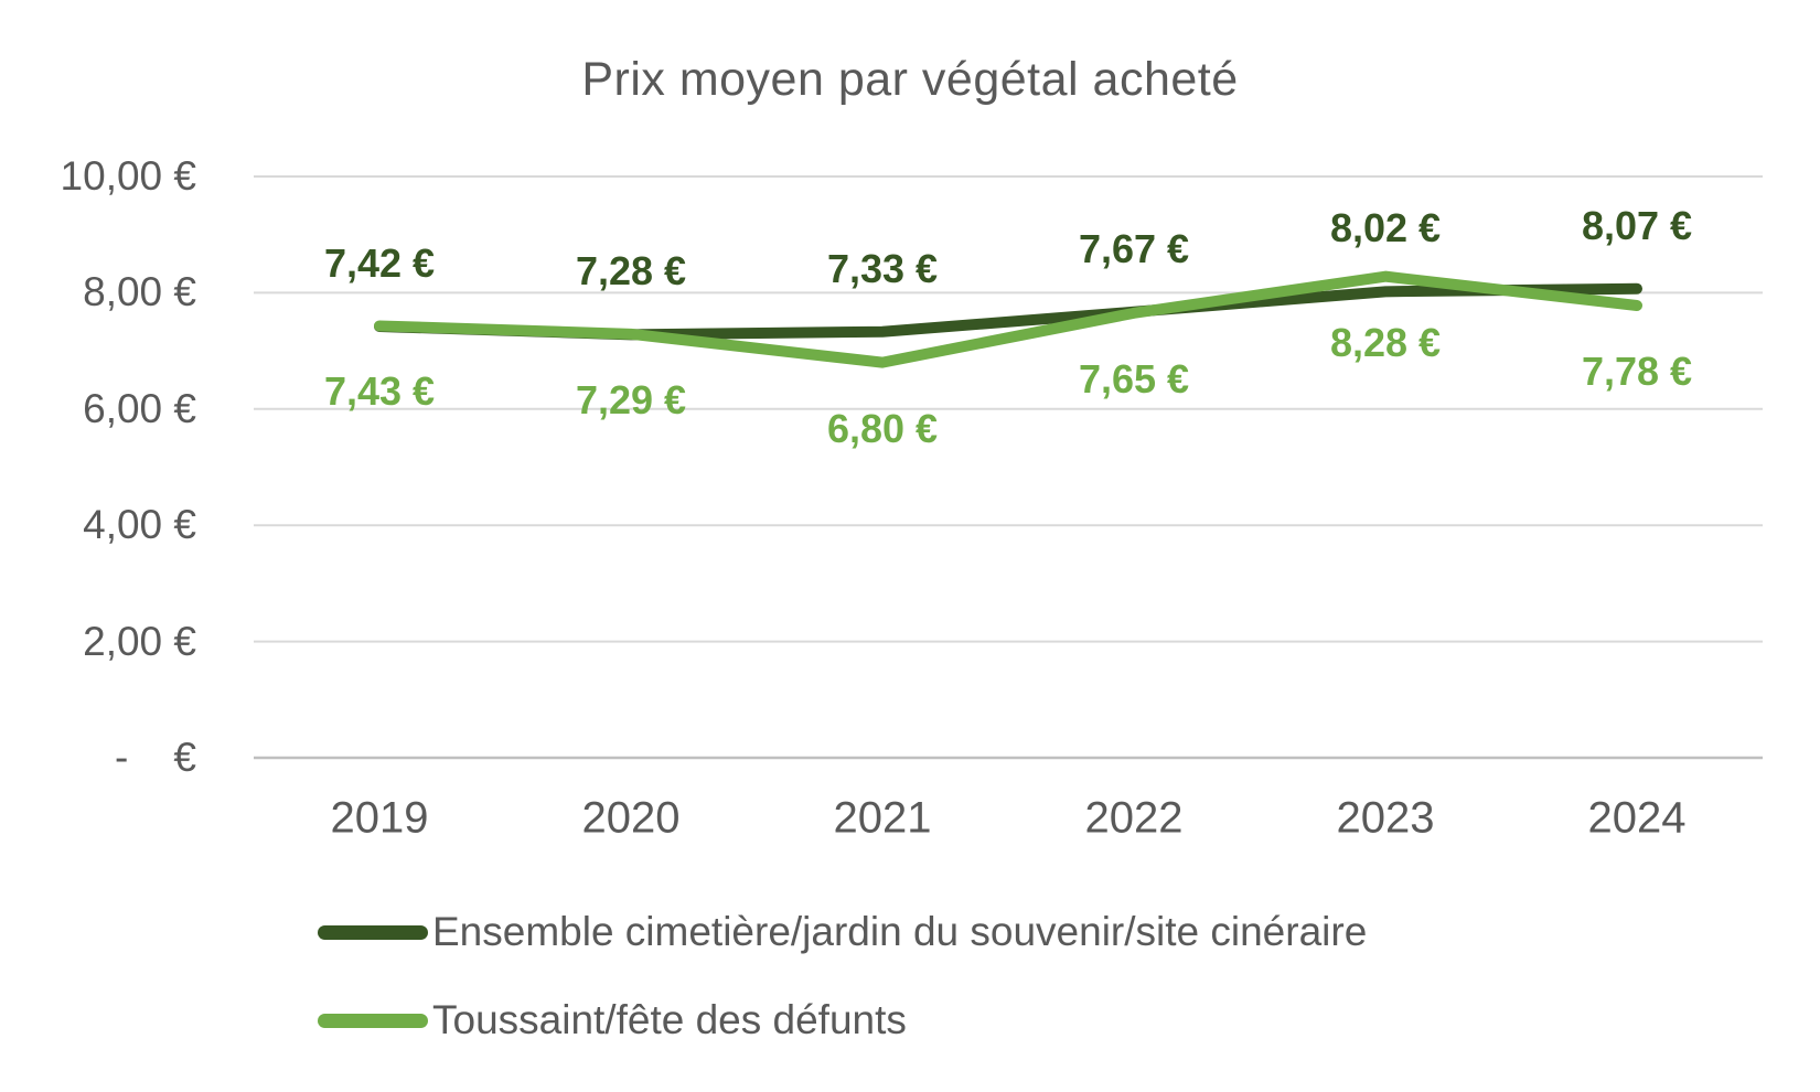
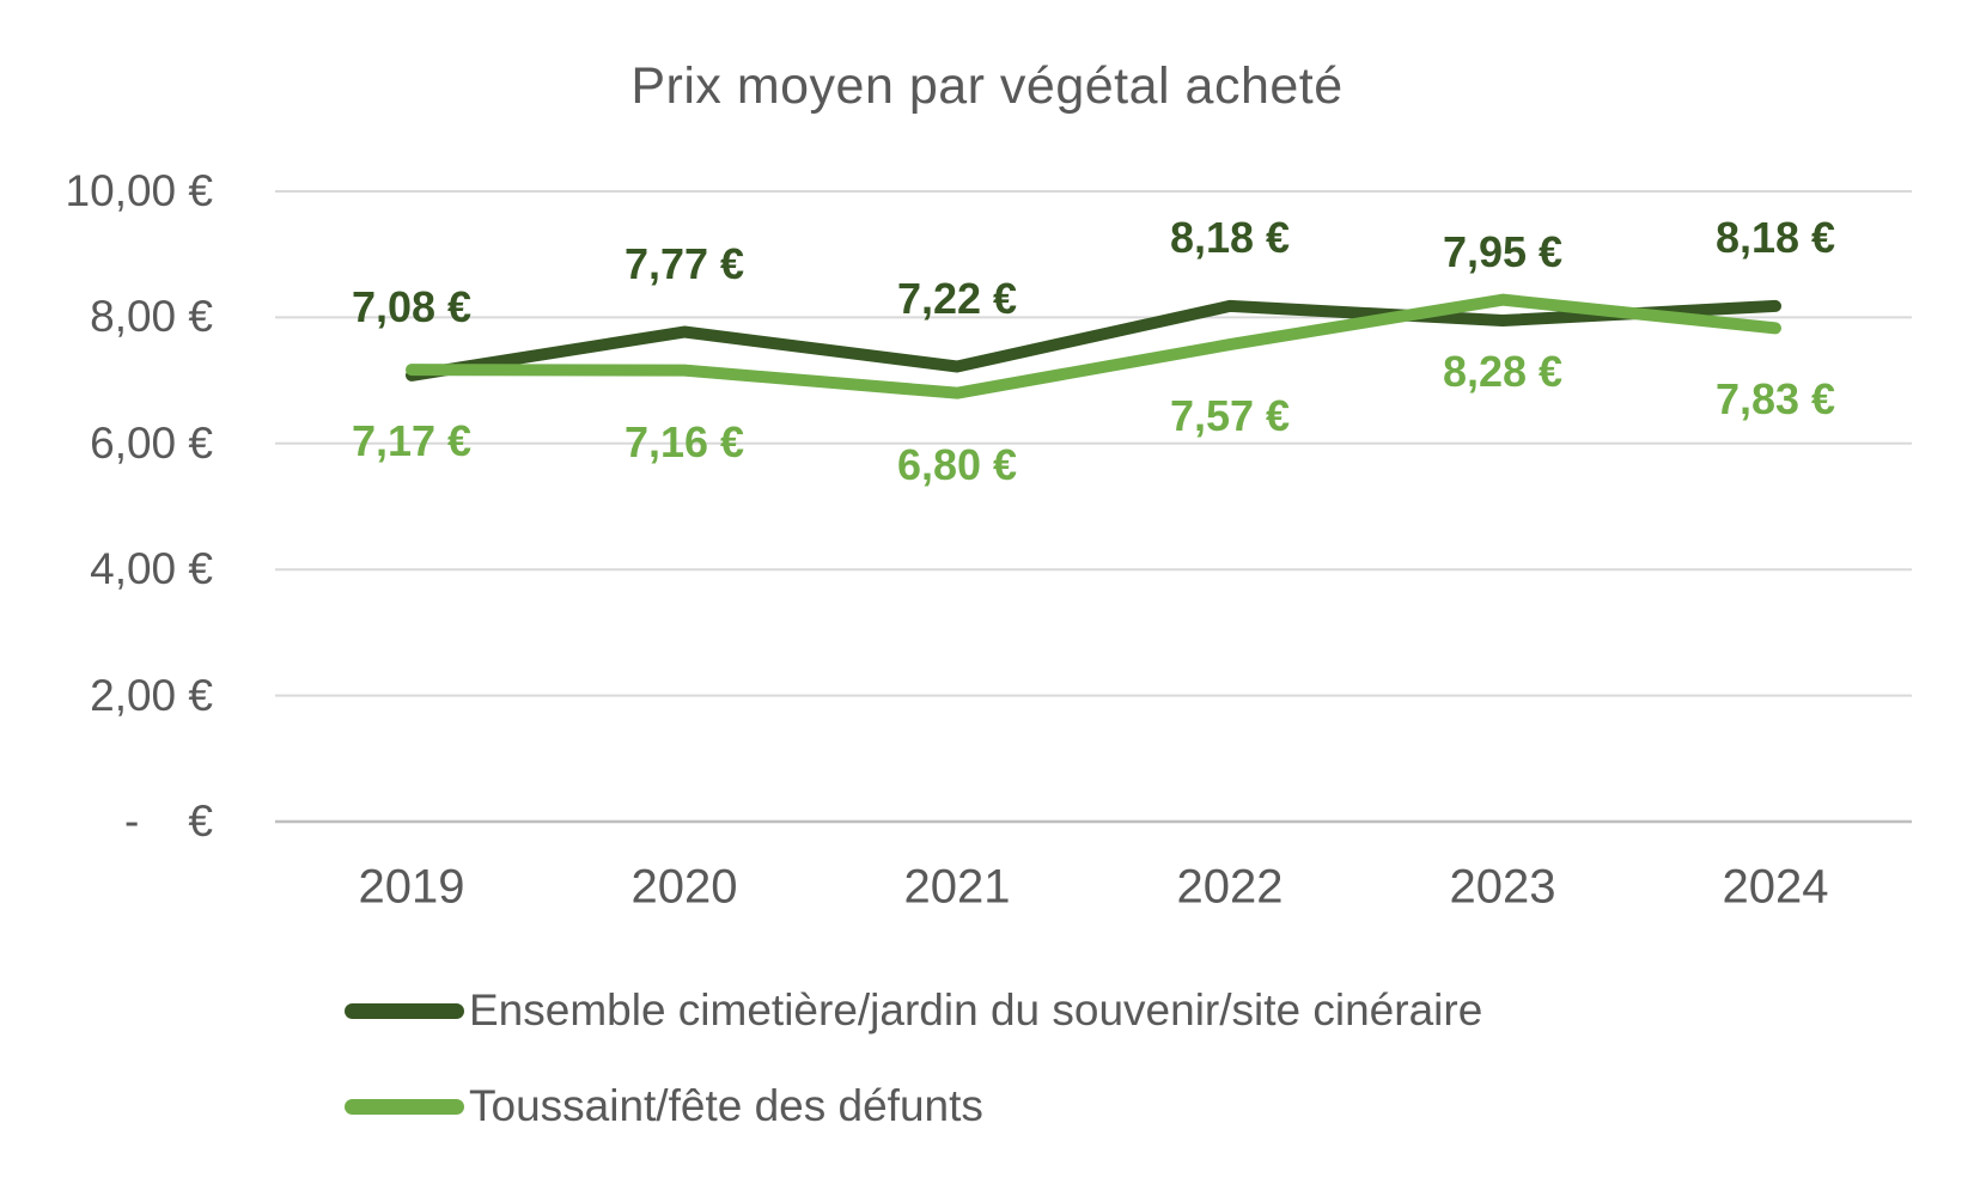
Ensemble cimetière/jardin du souvenir/site cinéraire/2019: 7,42 -> 7,08
Toussaint/fête des défunts/2019: 7,43 -> 7,17
Ensemble cimetière/jardin du souvenir/site cinéraire/2020: 7,28 -> 7,77
Toussaint/fête des défunts/2020: 7,29 -> 7,16
Ensemble cimetière/jardin du souvenir/site cinéraire/2021: 7,33 -> 7,22
Ensemble cimetière/jardin du souvenir/site cinéraire/2022: 7,67 -> 8,18
Toussaint/fête des défunts/2022: 7,65 -> 7,57
Ensemble cimetière/jardin du souvenir/site cinéraire/2023: 8,02 -> 7,95
Ensemble cimetière/jardin du souvenir/site cinéraire/2024: 8,07 -> 8,18
Toussaint/fête des défunts/2024: 7,78 -> 7,83
